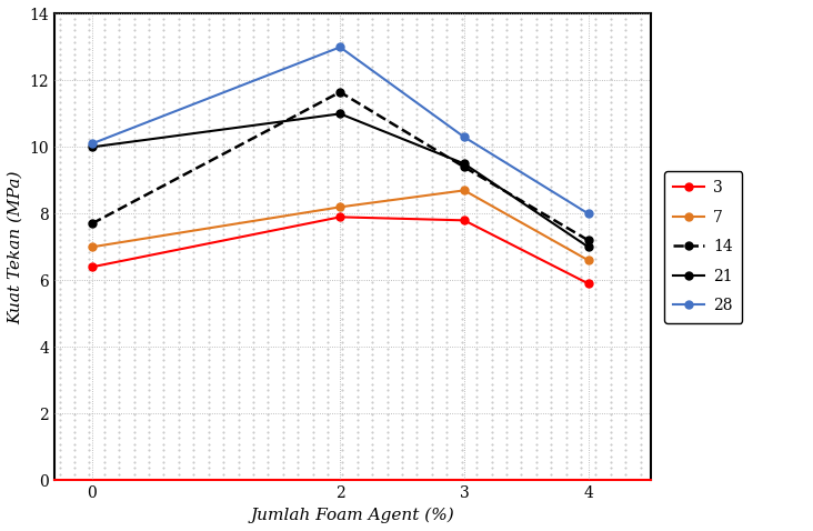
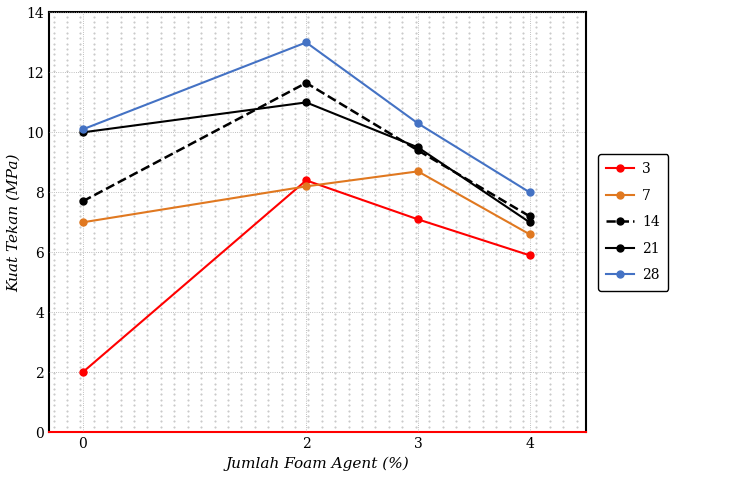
3/0: 6.4 -> 2.0
3/2: 7.9 -> 8.4
3/3: 7.8 -> 7.1
